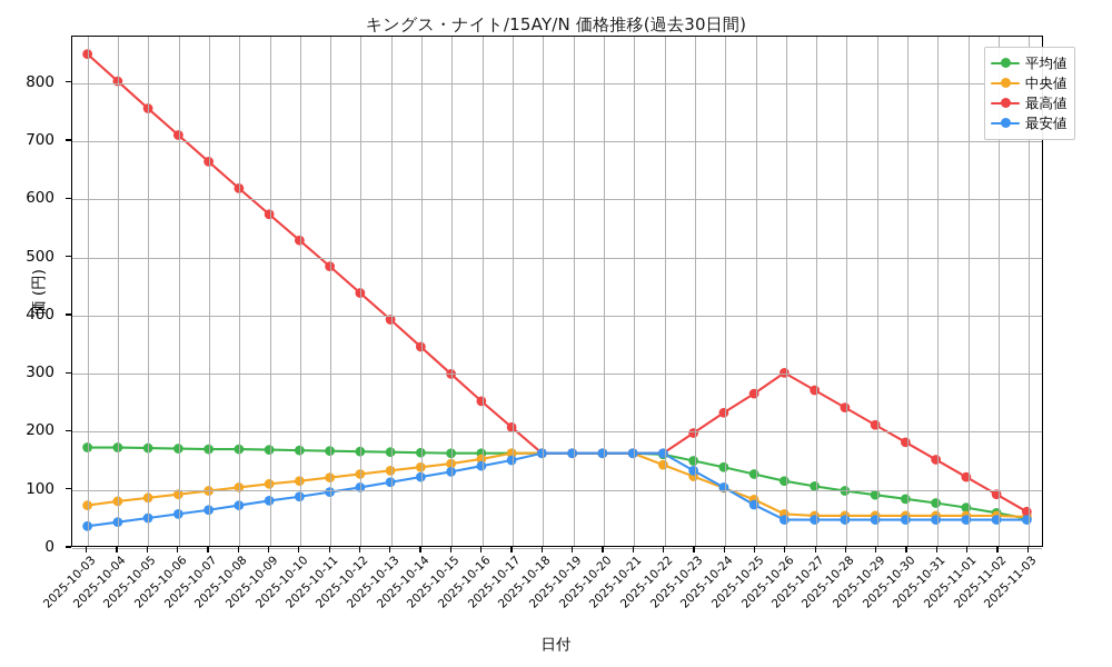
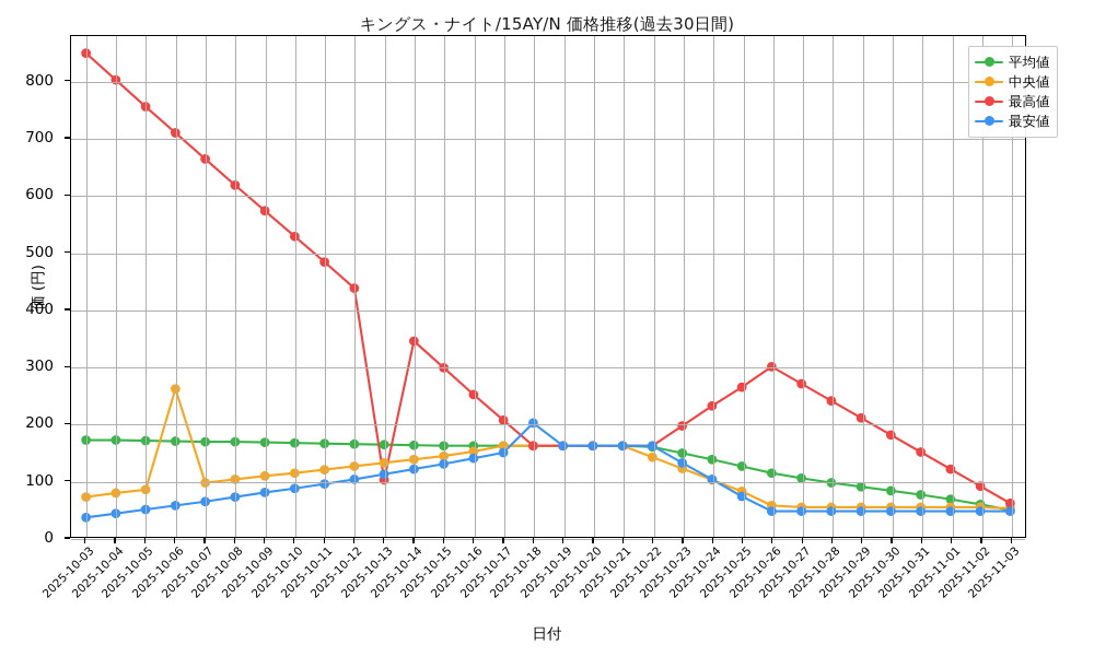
中央値/2025-10-06: 90 -> 260
最高値/2025-10-13: 390 -> 100
最安値/2025-10-18: 160 -> 200
